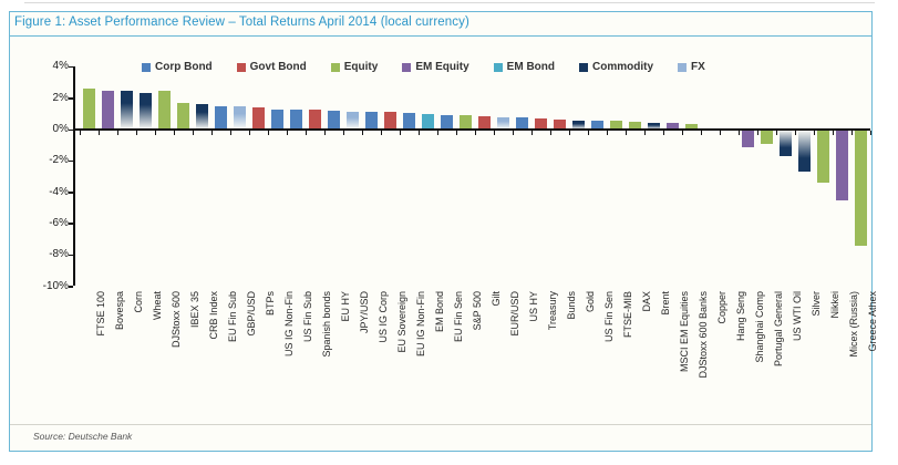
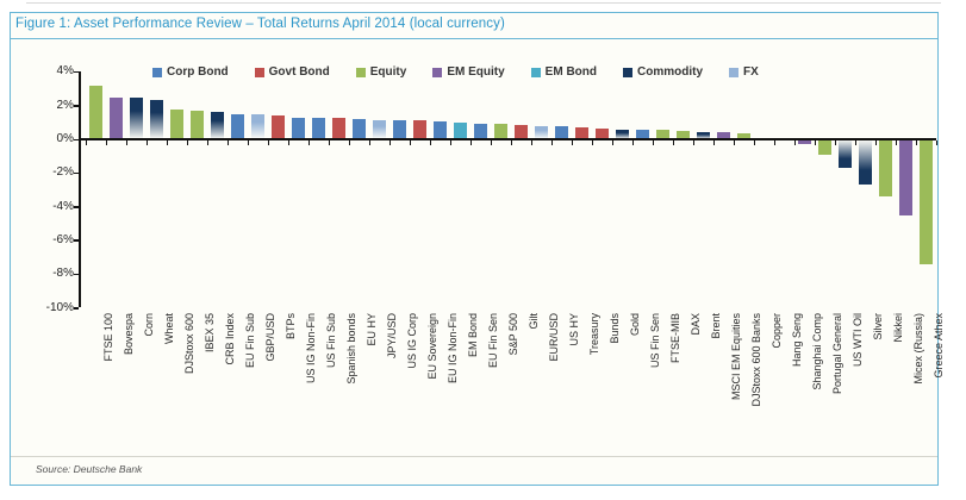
FTSE 100: 2.6% -> 3.2%
DJStoxx 600: 2.5% -> 1.8%
Shanghai Comp: -1.1% -> -0.3%
